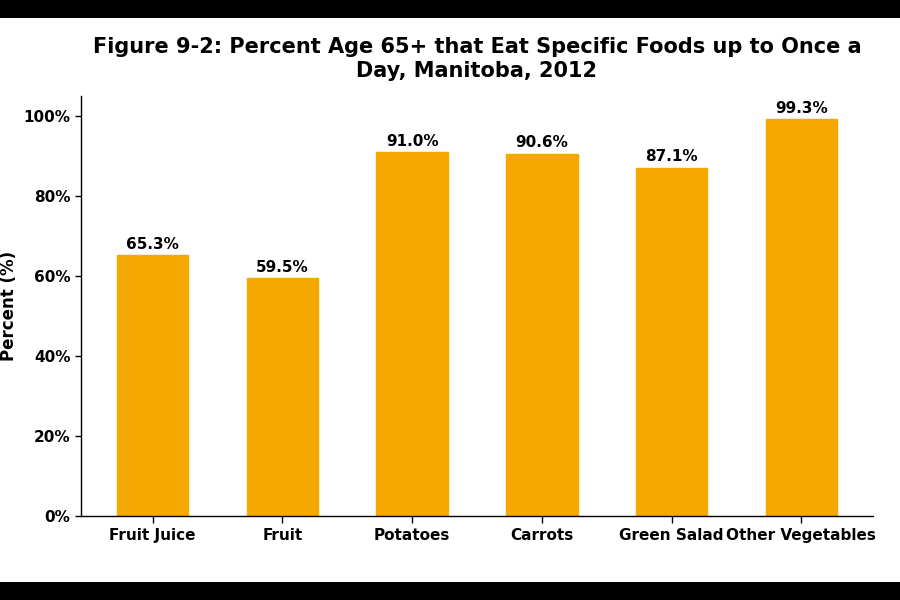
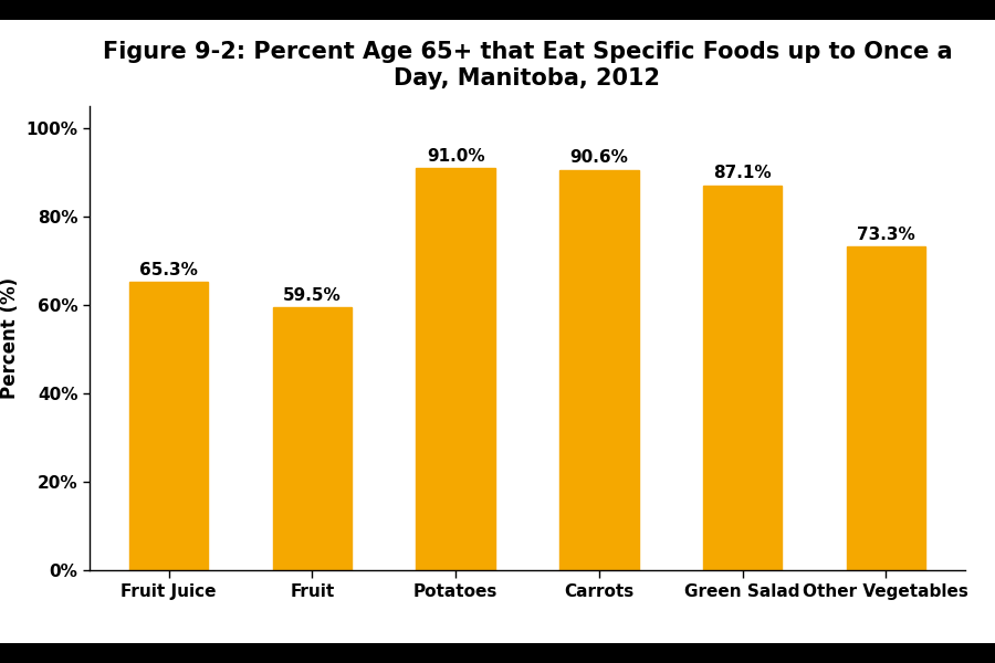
Other Vegetables: 99.3% -> 73.3%
